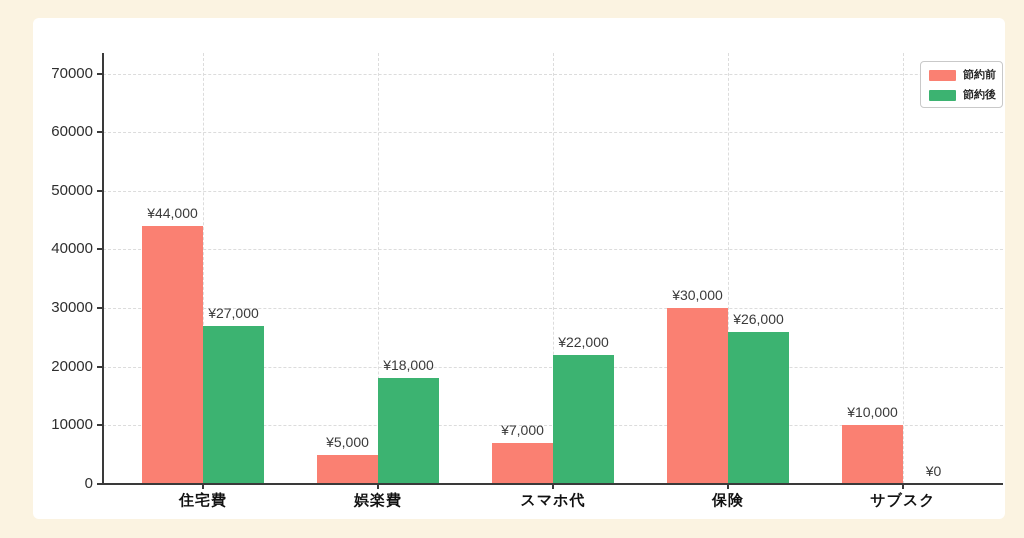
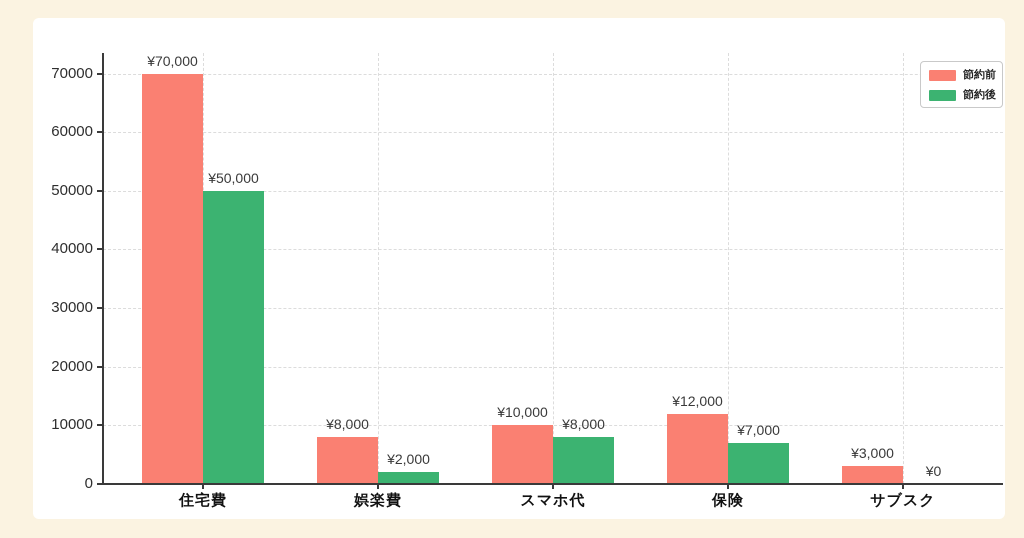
節約前/住宅費: ¥44,000 -> ¥70,000
節約後/住宅費: ¥27,000 -> ¥50,000
節約前/娯楽費: ¥5,000 -> ¥8,000
節約後/娯楽費: ¥18,000 -> ¥2,000
節約前/スマホ代: ¥7,000 -> ¥10,000
節約後/スマホ代: ¥22,000 -> ¥8,000
節約前/保険: ¥30,000 -> ¥12,000
節約後/保険: ¥26,000 -> ¥7,000
節約前/サブスク: ¥10,000 -> ¥3,000
